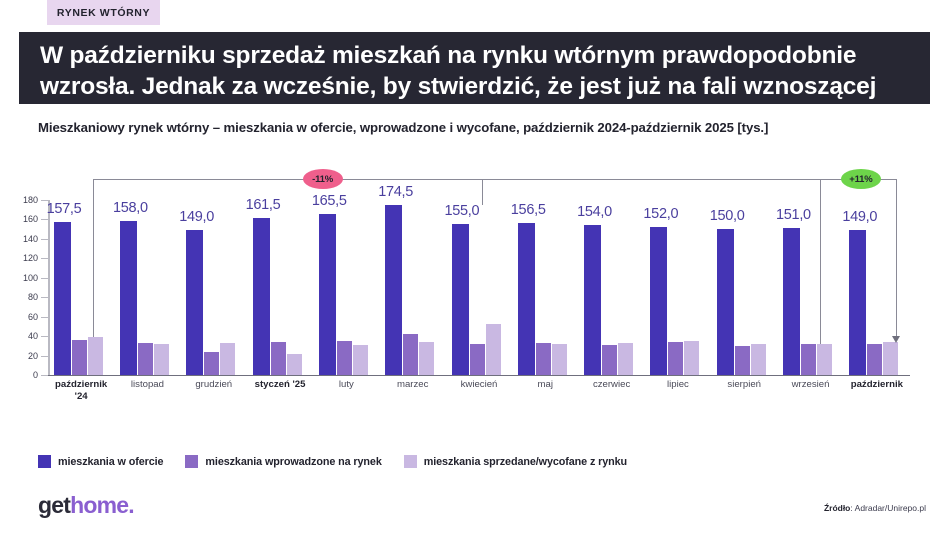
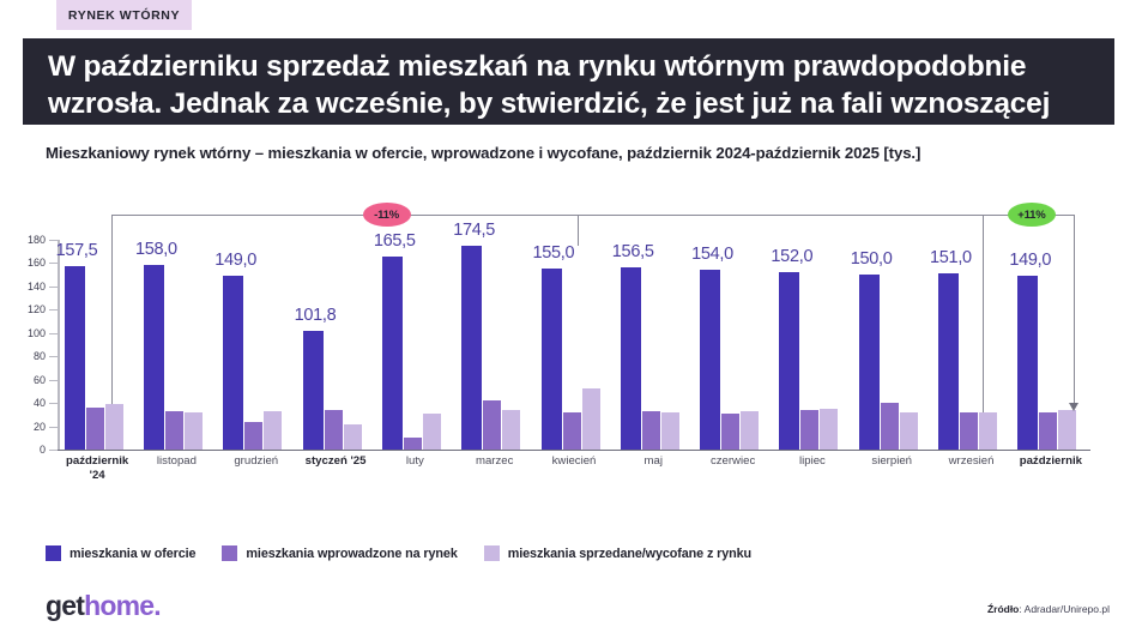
mieszkania w ofercie/styczeń '25: 161,5 -> 101,8
mieszkania wprowadzone na rynek/luty: 30 -> 10
mieszkania wprowadzone na rynek/sierpień: 30 -> 40
